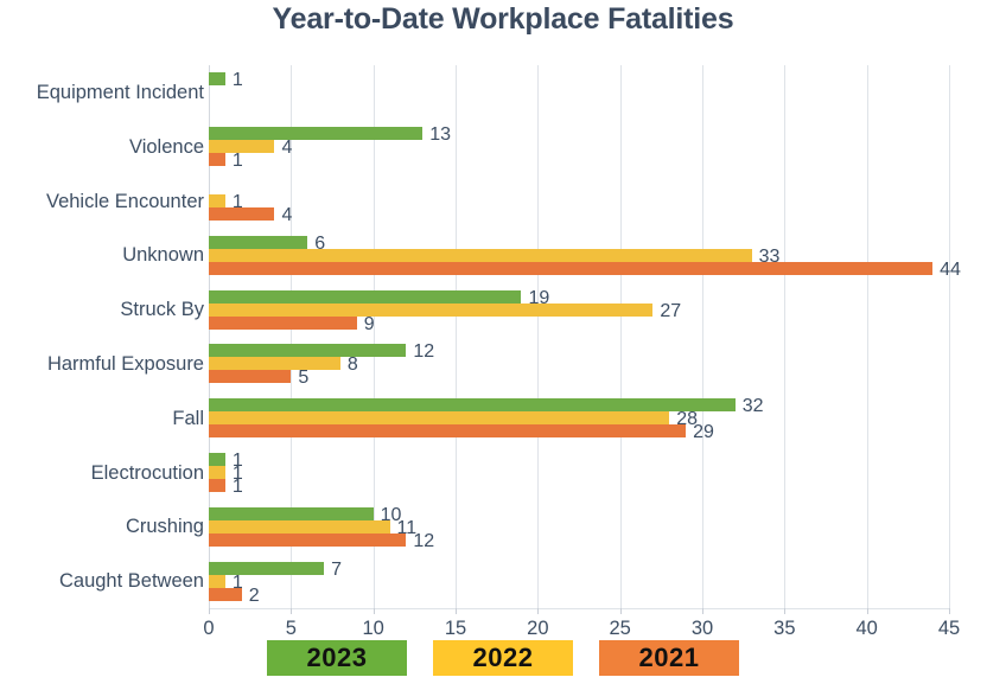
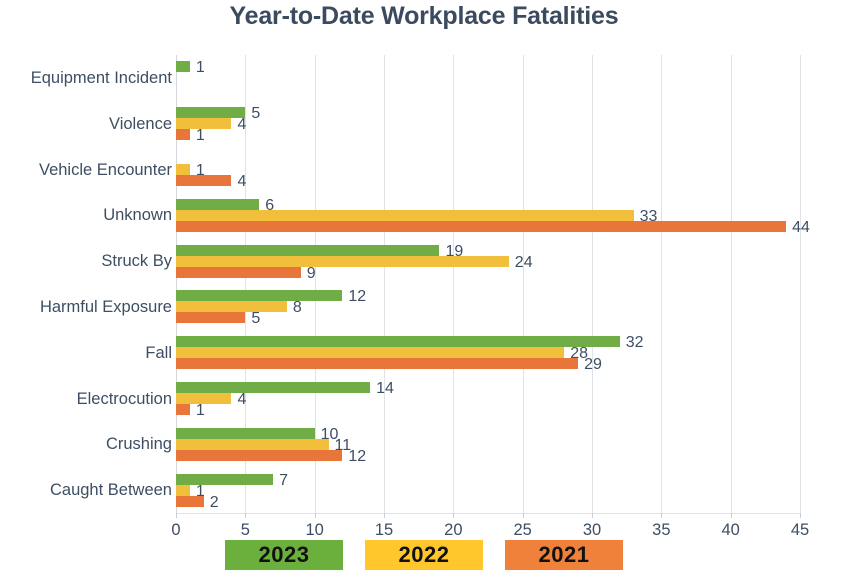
2023/Violence: 13 -> 5
2022/Struck By: 27 -> 24
2023/Electrocution: 1 -> 14
2022/Electrocution: 1 -> 4
